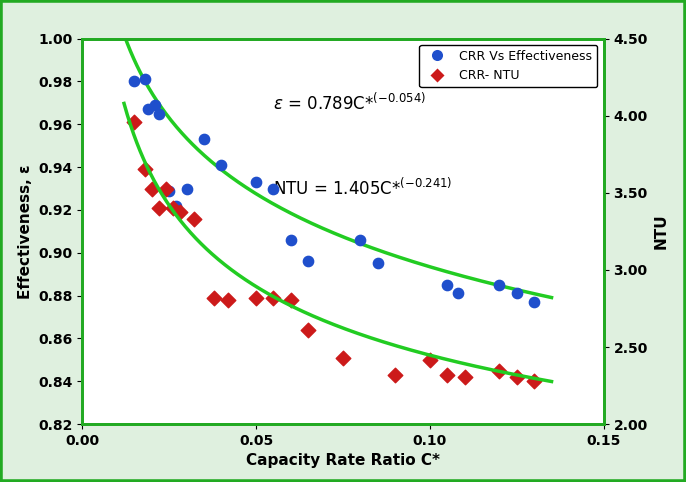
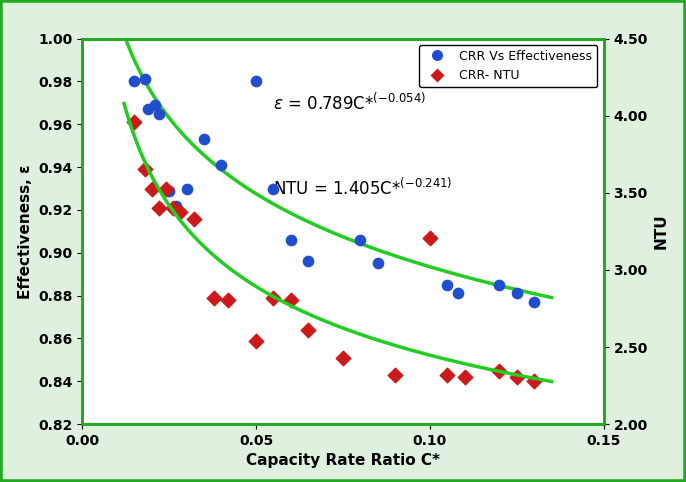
CRR Vs Effectiveness/0.05: 0.933 -> 0.980
CRR- NTU/0.05: 0.879 -> 0.859
CRR- NTU/0.10: 0.850 -> 0.907
